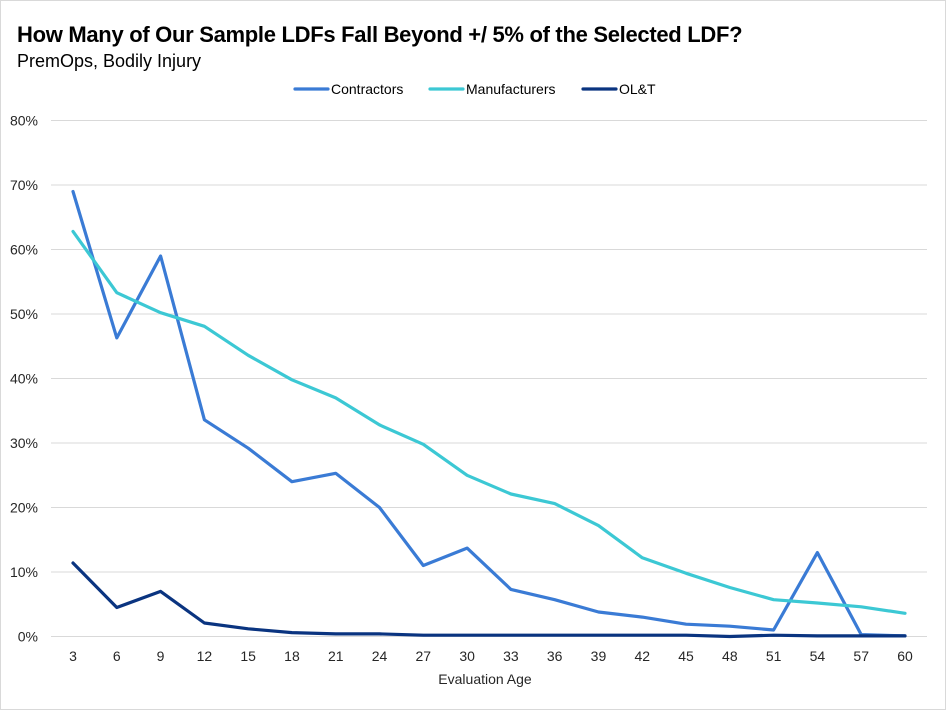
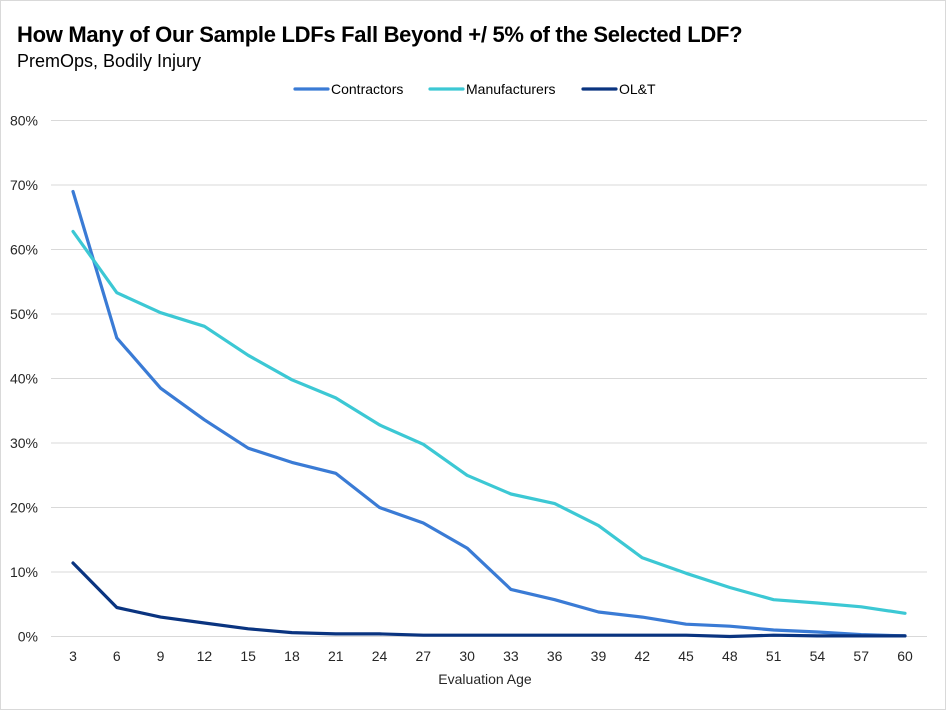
Contractors/9: 59% -> 39%
OL&T/9: 7% -> 3%
Contractors/18: 24% -> 27%
Contractors/27: 11% -> 18%
Contractors/54: 13% -> 1%
